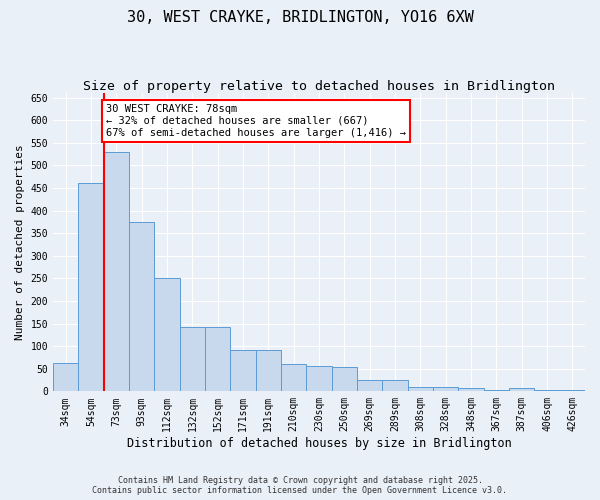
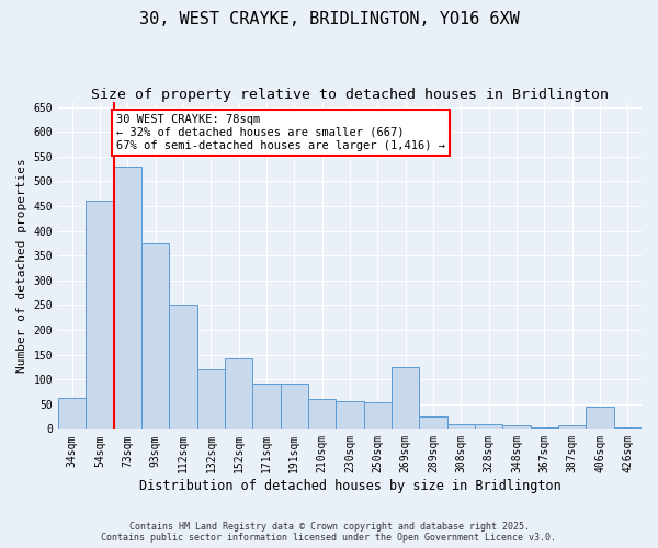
132sqm: 142 -> 120
269sqm: 25 -> 125
406sqm: 4 -> 45
